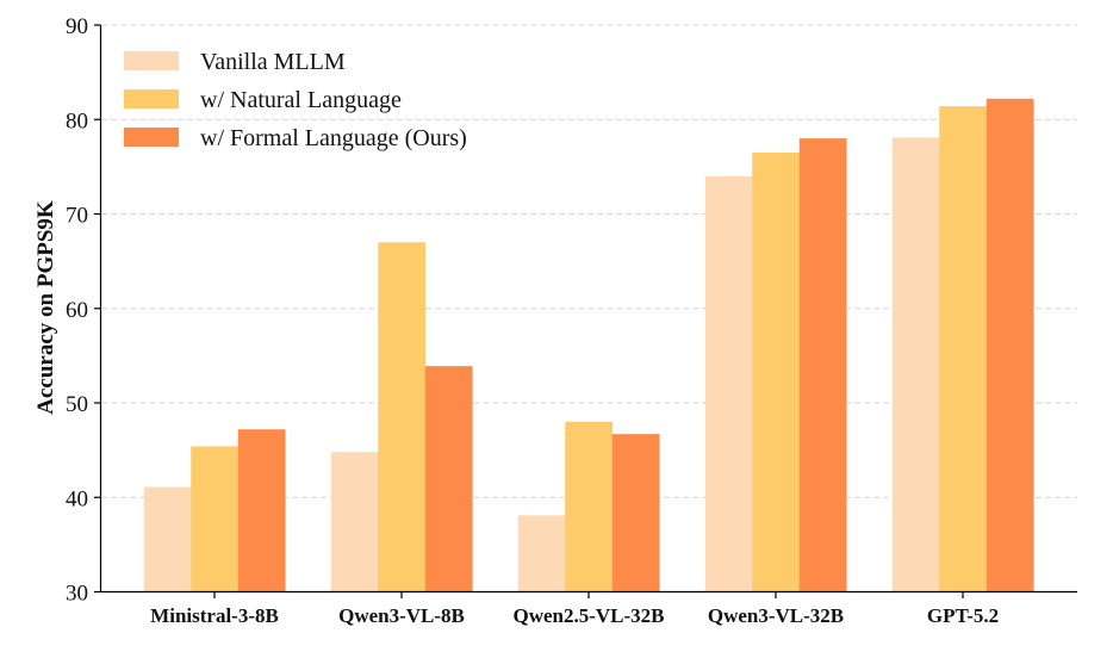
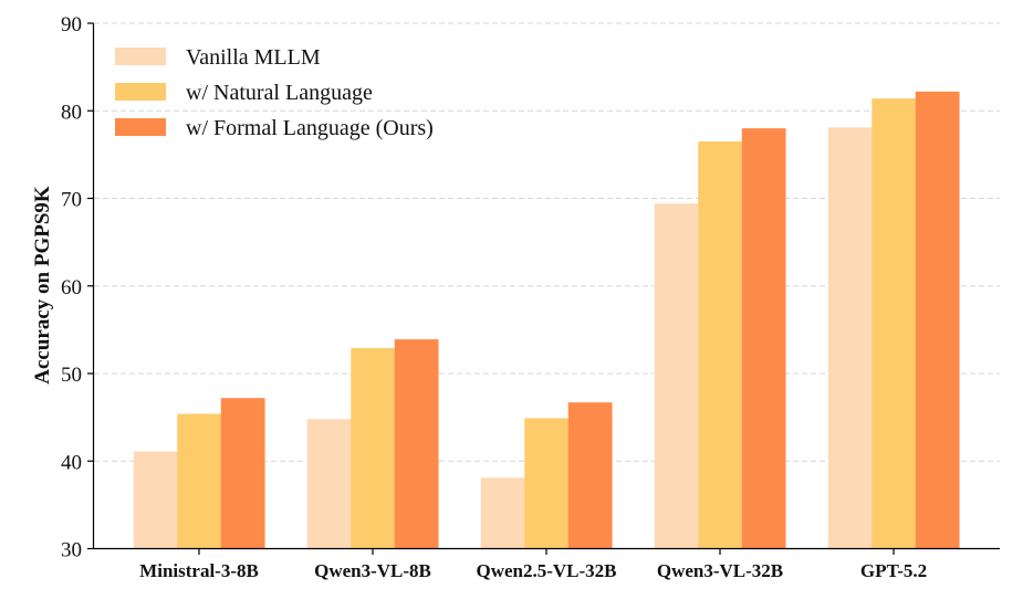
w/ Natural Language/Qwen3-VL-8B: 67 -> 53
w/ Natural Language/Qwen2.5-VL-32B: 48 -> 45
Vanilla MLLM/Qwen3-VL-32B: 74 -> 69
